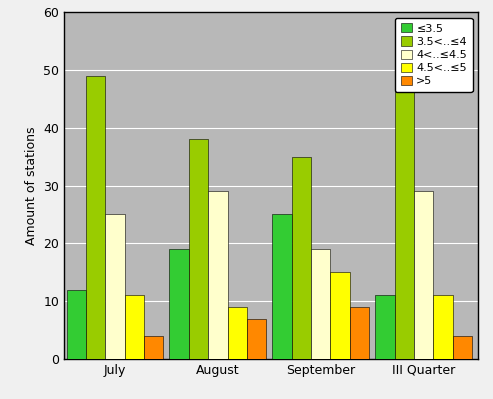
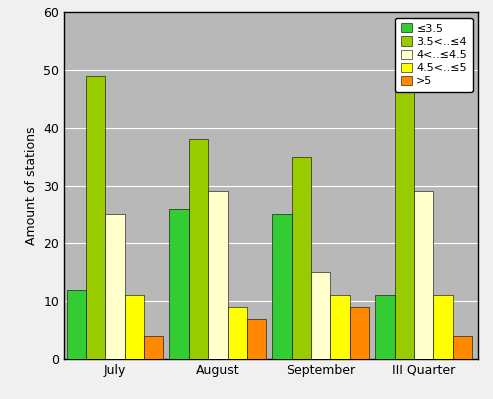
≤3.5/August: 19 -> 26
4<..≤4.5/September: 19 -> 15
4.5<..≤5/September: 15 -> 11
